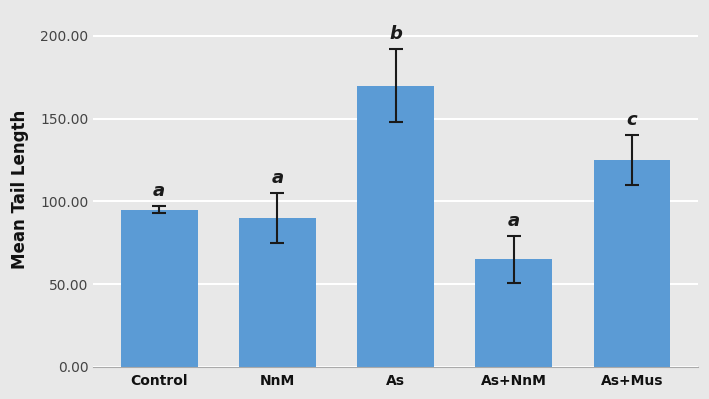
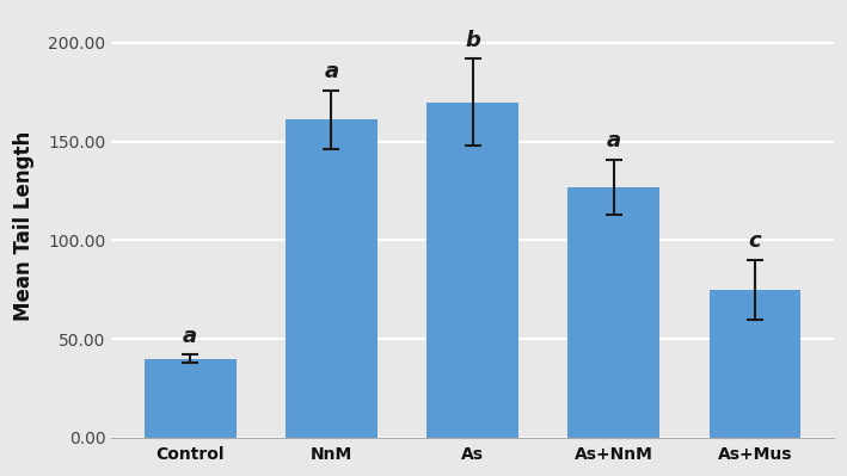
Control: 95 -> 40
NnM: 90 -> 161
As+NnM: 65 -> 127
As+Mus: 125 -> 75
